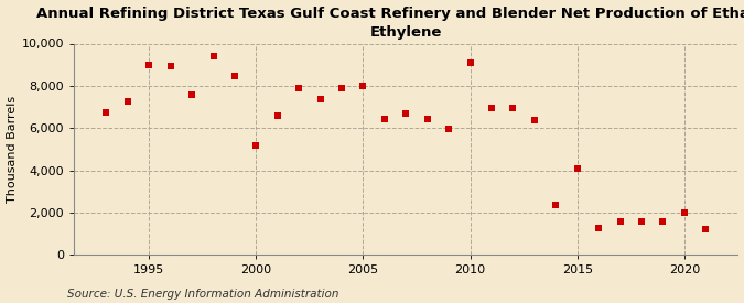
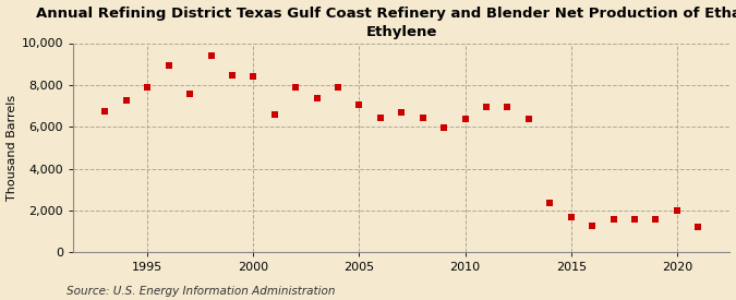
1995: 9,000 -> 7,900
2000: 5,200 -> 8,400
2005: 8,000 -> 7,000
2010: 9,100 -> 6,400
2015: 4,100 -> 1,700
